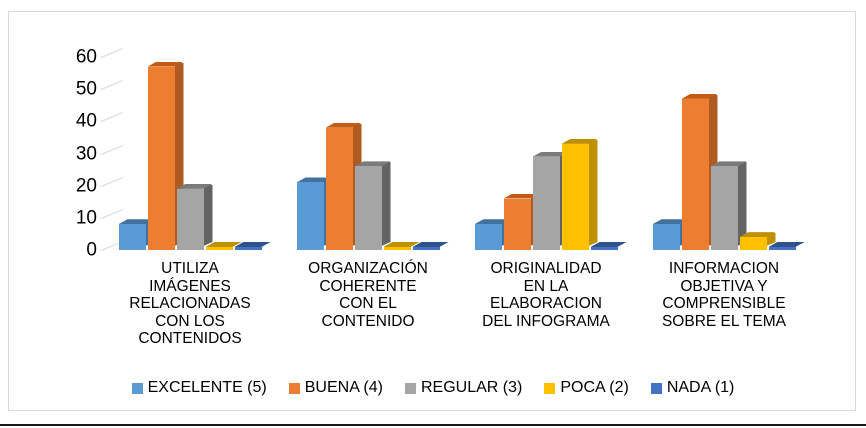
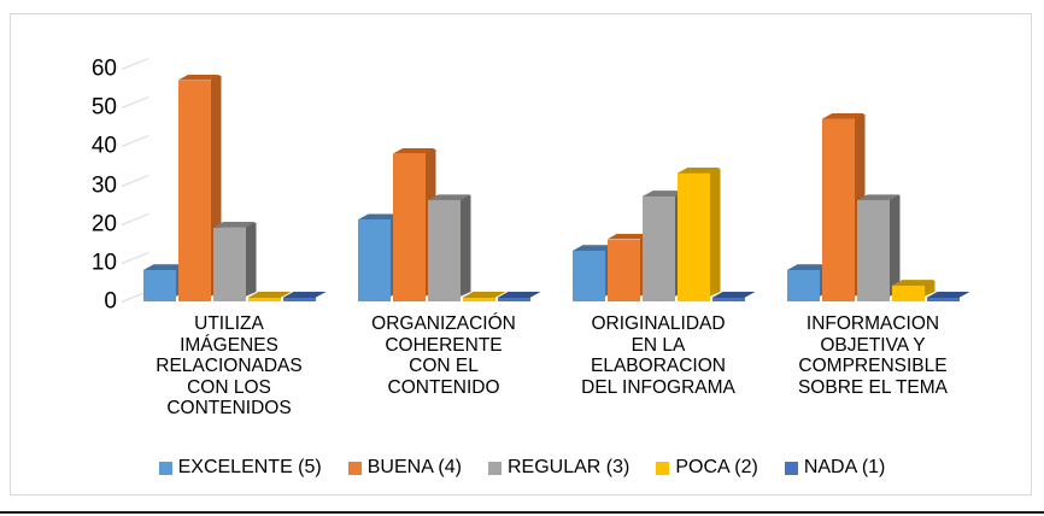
EXCELENTE (5)/ORIGINALIDAD EN LA ELABORACION DEL INFOGRAMA: 8 -> 13
REGULAR (3)/ORIGINALIDAD EN LA ELABORACION DEL INFOGRAMA: 29 -> 27
